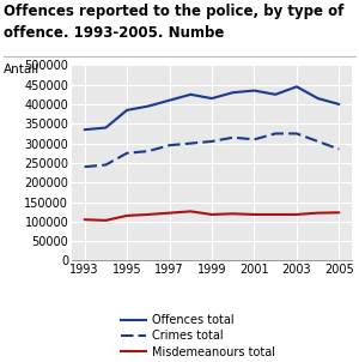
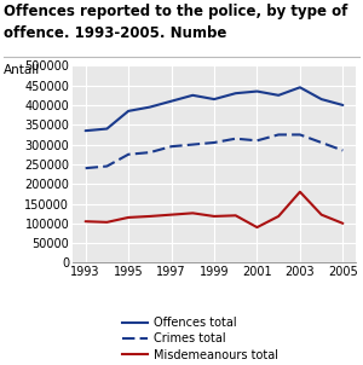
Misdemeanours total/2001: 118000 -> 90000
Misdemeanours total/2003: 118000 -> 180000
Misdemeanours total/2005: 123000 -> 100000
